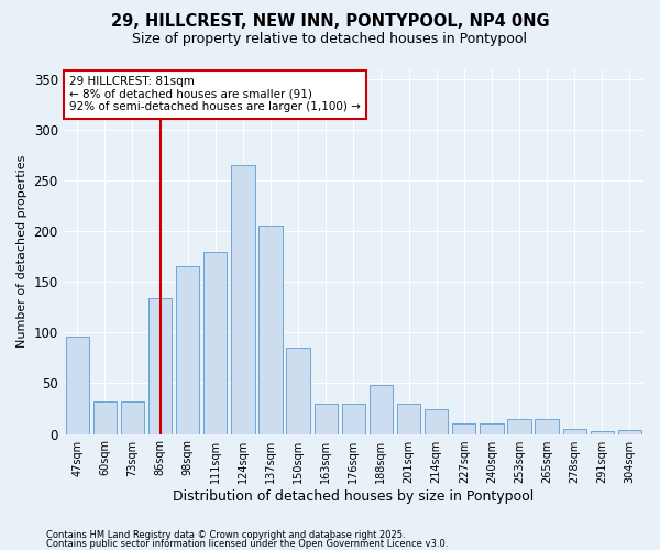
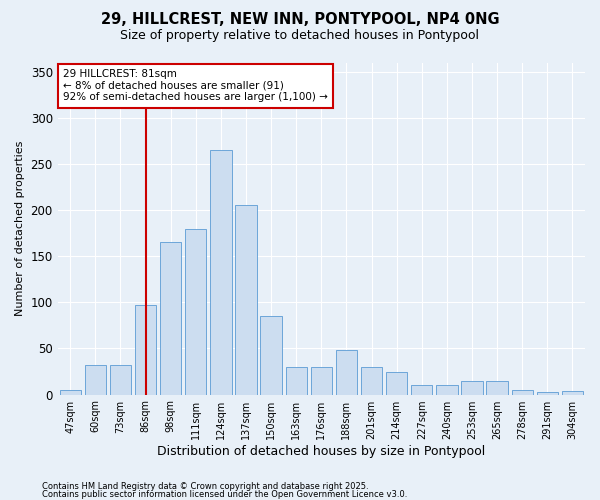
47sqm: 96 -> 5
86sqm: 134 -> 97
